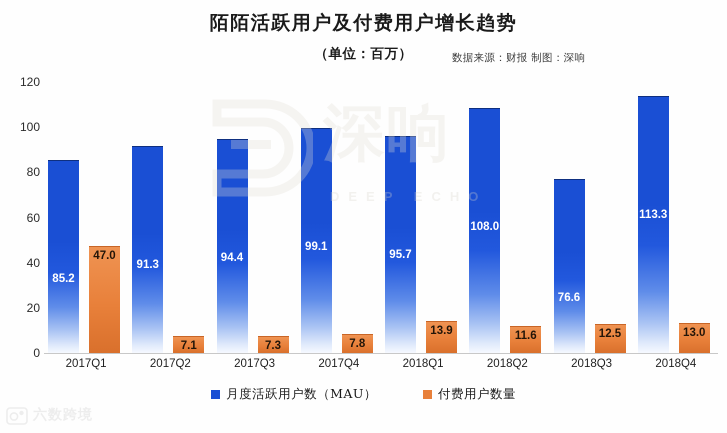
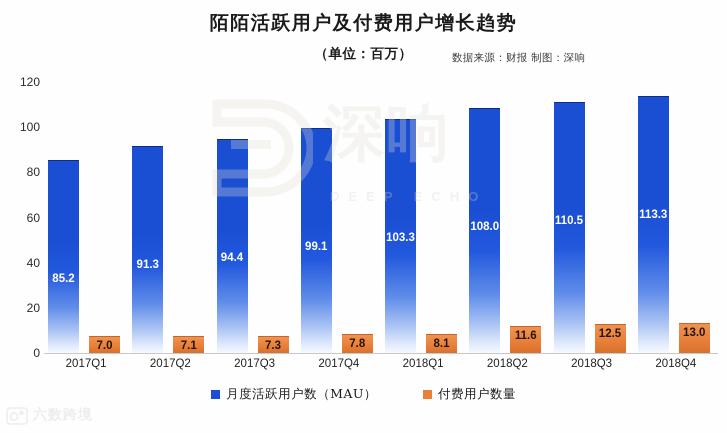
付费用户数量/2017Q1: 47.0 -> 7.0
月度活跃用户数（MAU）/2018Q1: 95.7 -> 103.3
付费用户数量/2018Q1: 13.9 -> 8.1
月度活跃用户数（MAU）/2018Q3: 76.6 -> 110.5
